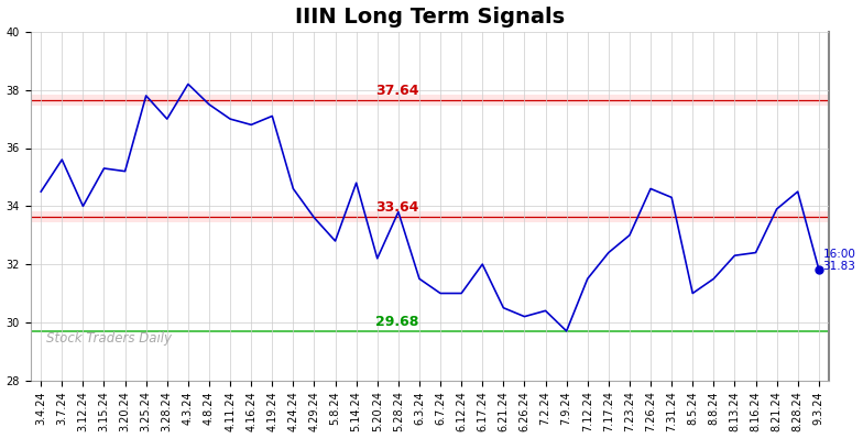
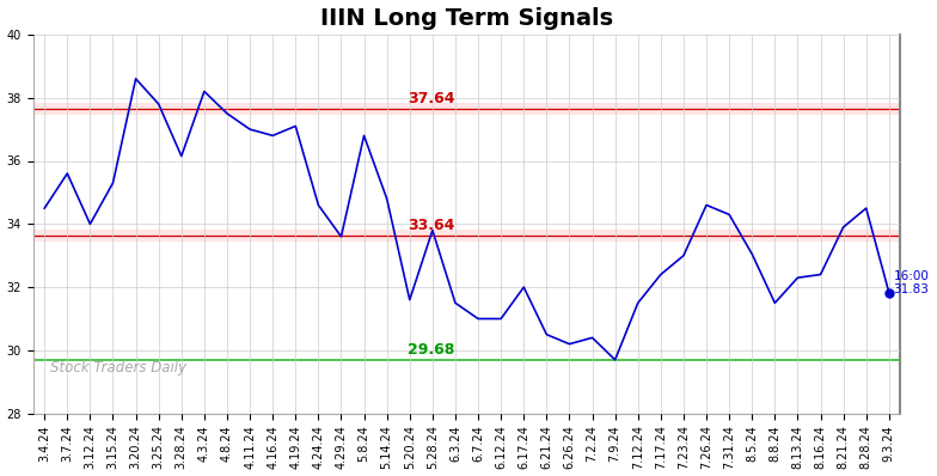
3.20.24: 35.20 -> 38.60
3.28.24: 37.00 -> 36.15
5.8.24: 32.80 -> 36.80
5.20.24: 32.20 -> 31.60
8.5.24: 31.00 -> 33.05
